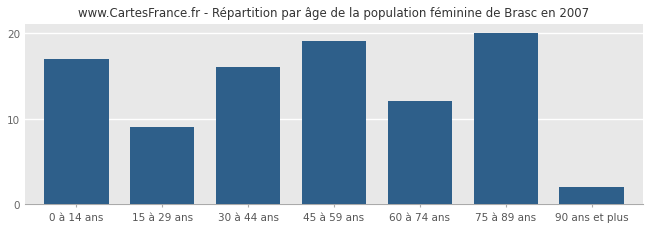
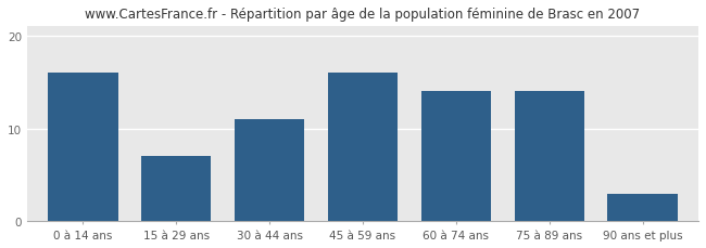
0 à 14 ans: 17 -> 16
15 à 29 ans: 9 -> 7
30 à 44 ans: 16 -> 11
45 à 59 ans: 19 -> 16
60 à 74 ans: 12 -> 14
75 à 89 ans: 20 -> 14
90 ans et plus: 2 -> 3
